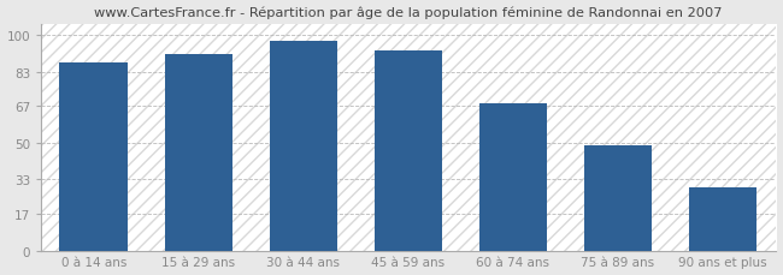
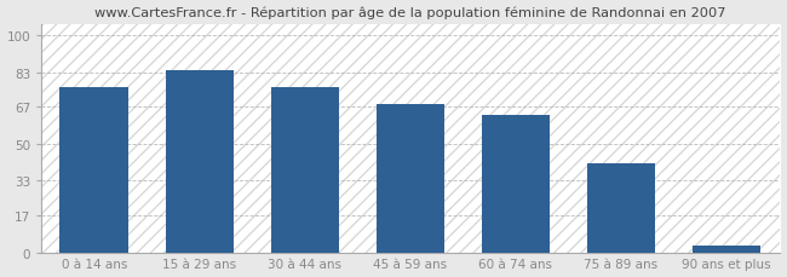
0 à 14 ans: 87 -> 76
15 à 29 ans: 91 -> 84
30 à 44 ans: 97 -> 76
45 à 59 ans: 93 -> 68
60 à 74 ans: 68 -> 63
75 à 89 ans: 49 -> 41
90 ans et plus: 29 -> 3
